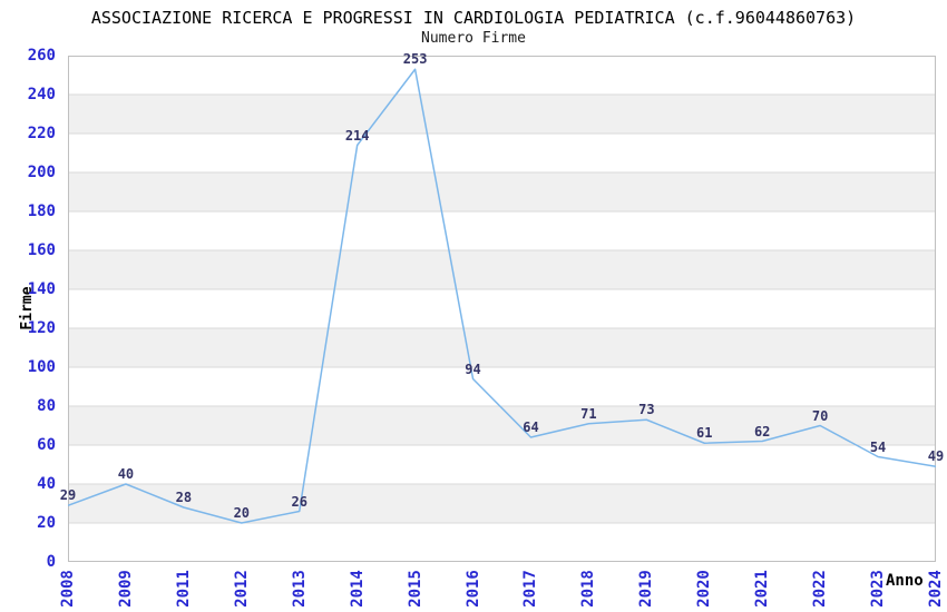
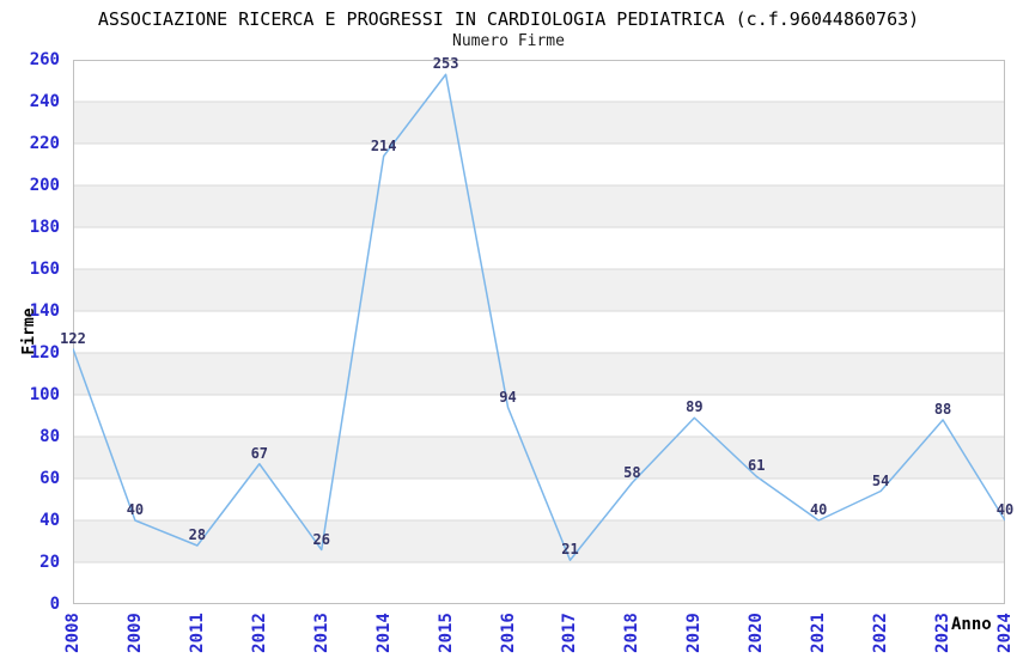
2008: 29 -> 122
2012: 20 -> 67
2017: 64 -> 21
2018: 71 -> 58
2019: 73 -> 89
2021: 62 -> 40
2022: 70 -> 54
2023: 54 -> 88
2024: 49 -> 40
